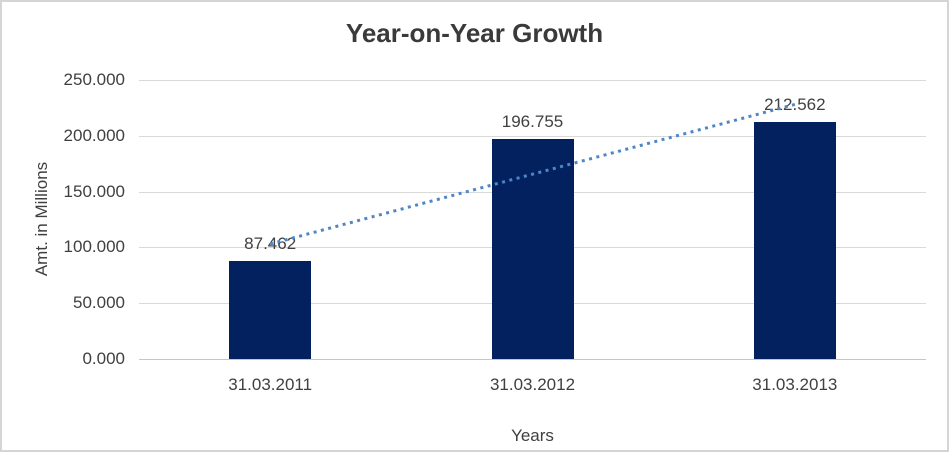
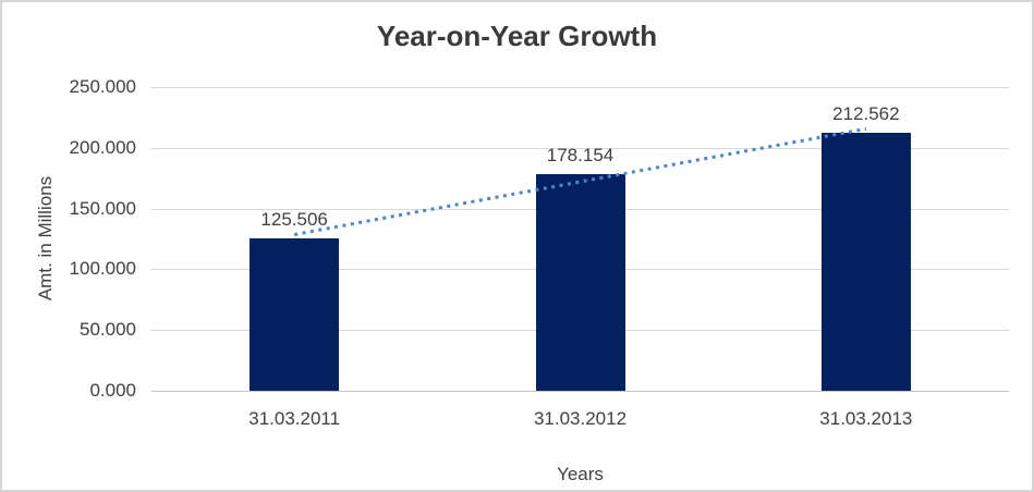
31.03.2011: 87.462 -> 125.506
31.03.2012: 196.755 -> 178.154
